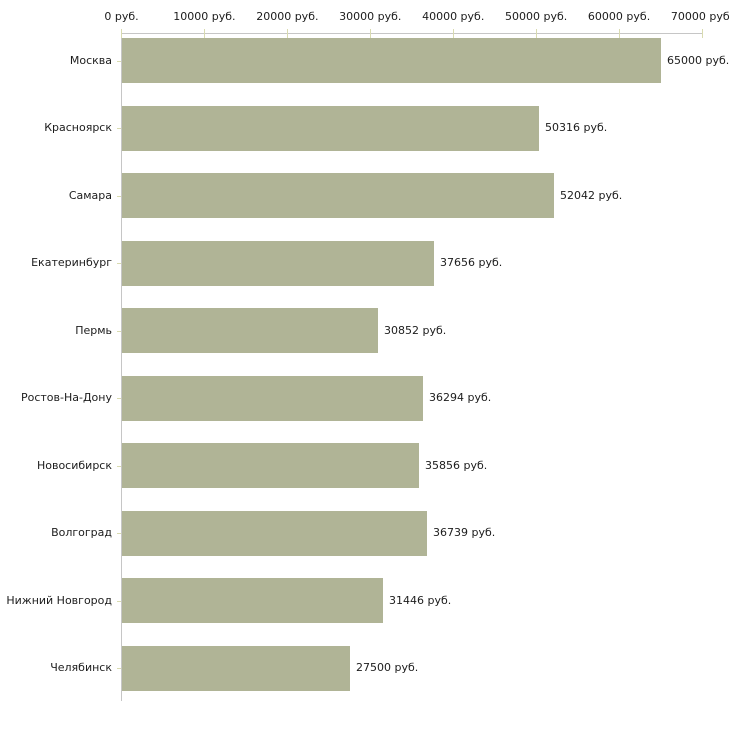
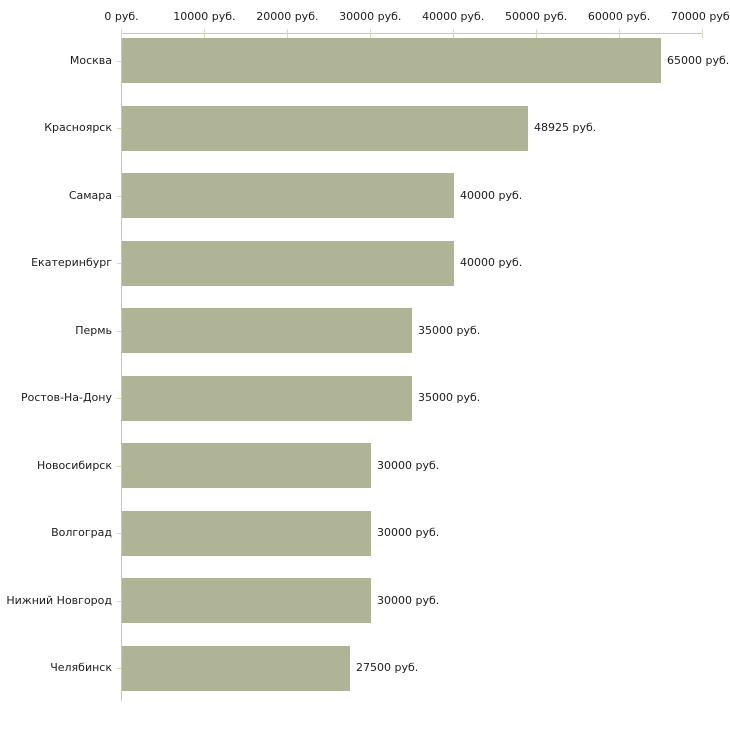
Красноярск: 50316 -> 48925
Самара: 52042 -> 40000
Екатеринбург: 37656 -> 40000
Пермь: 30852 -> 35000
Ростов-На-Дону: 36294 -> 35000
Новосибирск: 35856 -> 30000
Волгоград: 36739 -> 30000
Нижний Новгород: 31446 -> 30000
